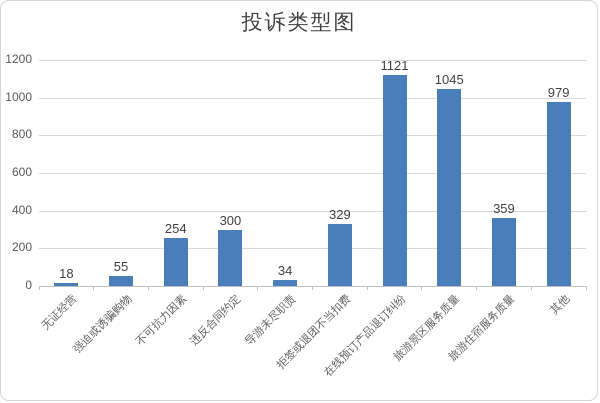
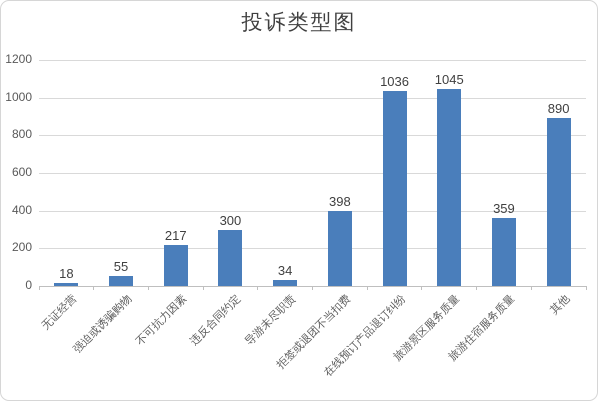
不可抗力因素: 254 -> 217
拒签或退团不当扣费: 329 -> 398
在线预订产品退订纠纷: 1121 -> 1036
其他: 979 -> 890
